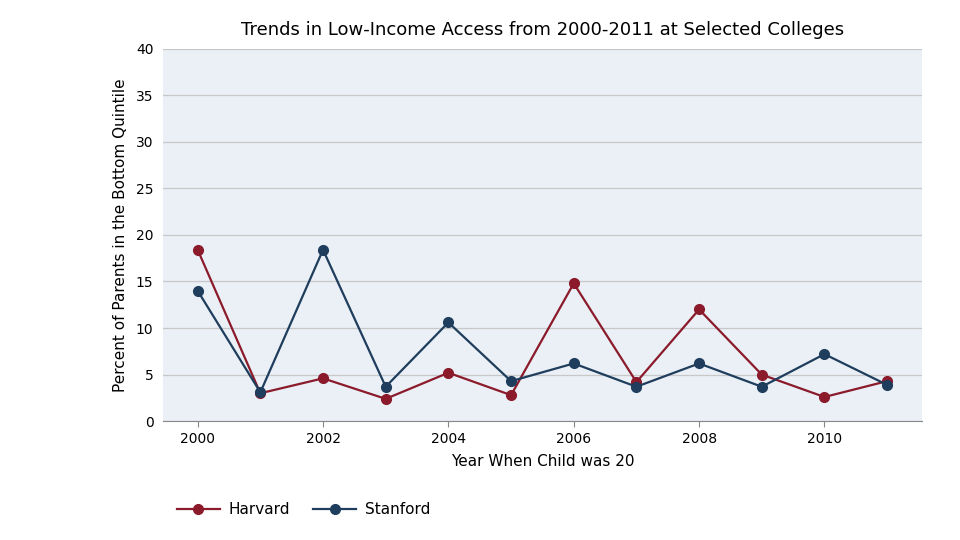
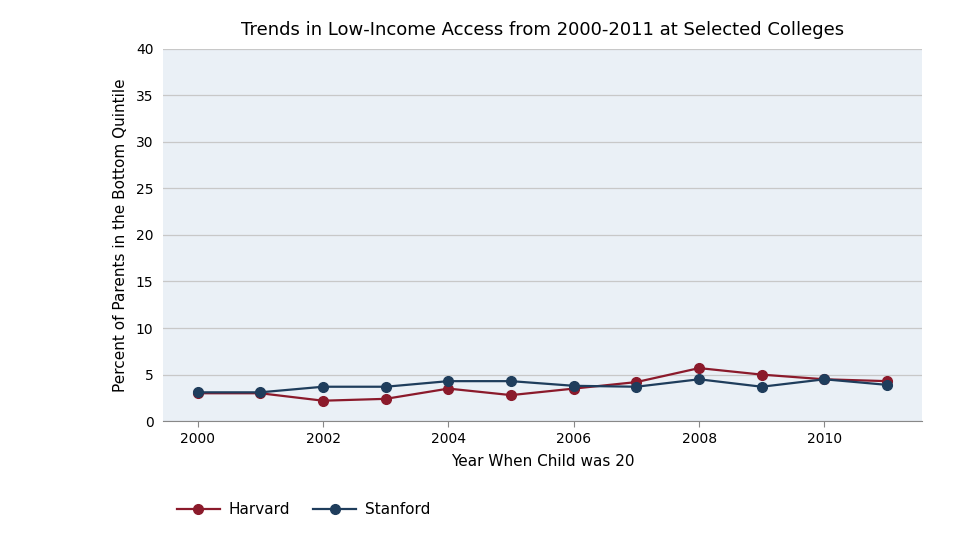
Harvard/2000: 18.4 -> 3.0
Stanford/2000: 14.0 -> 3.1
Harvard/2002: 4.6 -> 2.2
Stanford/2002: 18.4 -> 3.7
Harvard/2004: 5.2 -> 3.5
Stanford/2004: 10.6 -> 4.3
Harvard/2006: 14.8 -> 3.5
Stanford/2006: 6.2 -> 3.8
Harvard/2008: 12.0 -> 5.7
Stanford/2008: 6.2 -> 4.5
Harvard/2010: 2.6 -> 4.5
Stanford/2010: 7.2 -> 4.5
